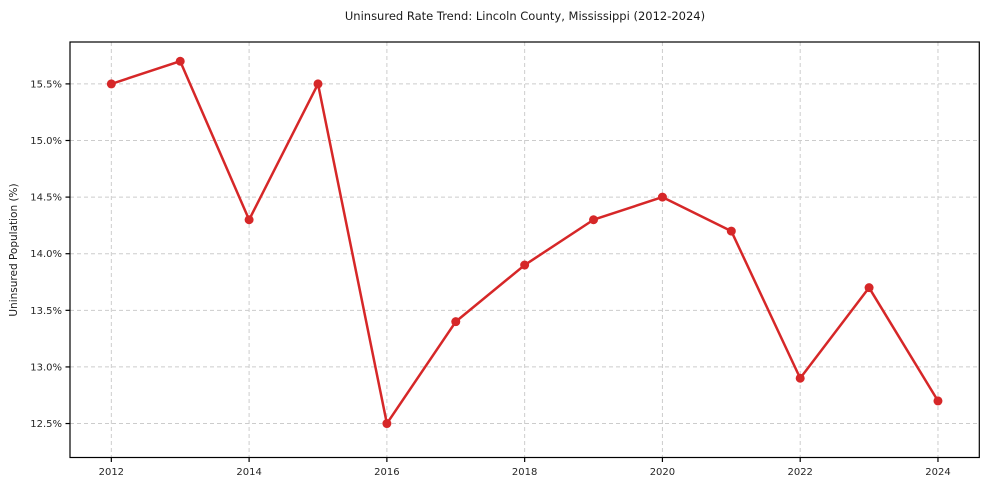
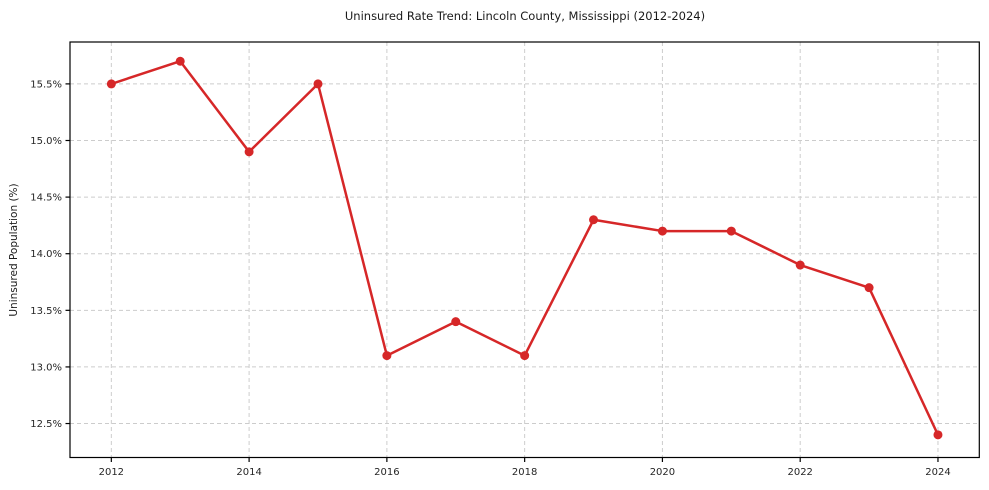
2014: 14.3% -> 14.9%
2016: 12.5% -> 13.1%
2018: 13.9% -> 13.1%
2020: 14.5% -> 14.2%
2022: 12.9% -> 13.9%
2024: 12.7% -> 12.4%
